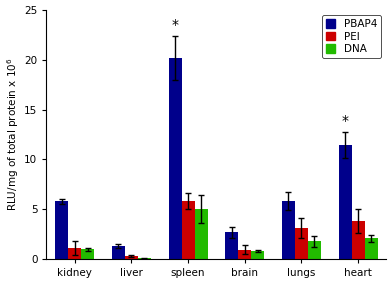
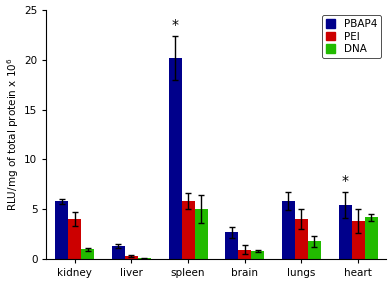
PEI/kidney: 1.1 -> 4.0
PEI/lungs: 3.1 -> 4.0
PBAP4/heart: 11.4 -> 5.4
DNA/heart: 2.1 -> 4.2
